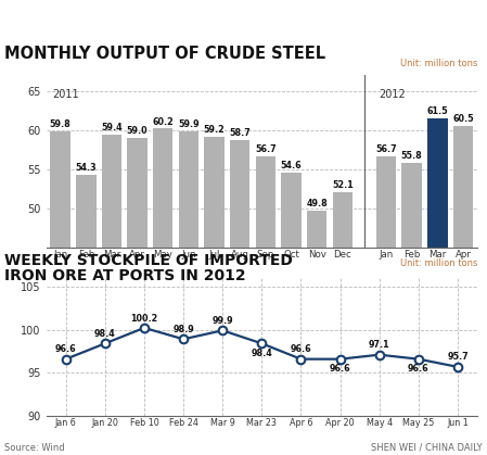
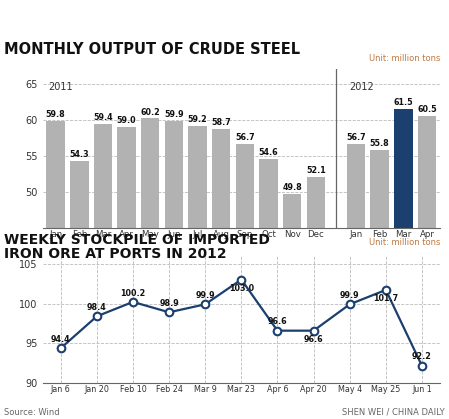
Jan 6: 96.6 -> 94.4
Mar 23: 98.4 -> 103.0
May 4: 97.1 -> 99.9
May 25: 96.6 -> 101.7
Jun 1: 95.7 -> 92.2
